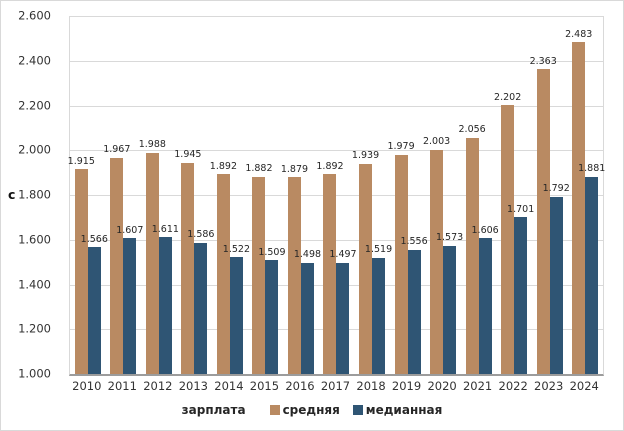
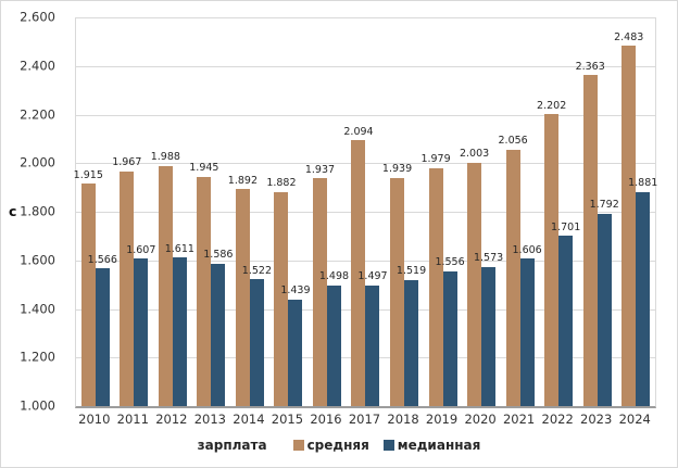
медианная/2015: 1.509 -> 1.439
средняя/2016: 1.879 -> 1.937
средняя/2017: 1.892 -> 2.094
